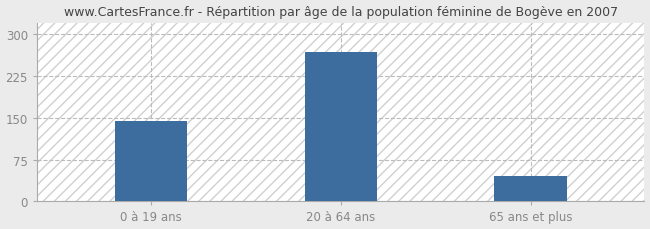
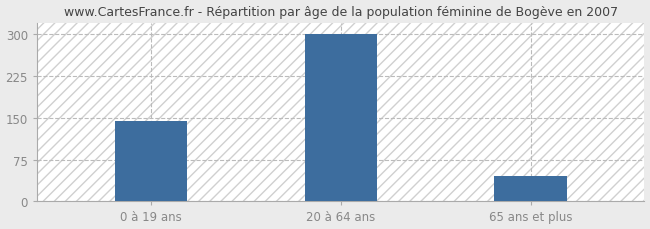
20 à 64 ans: 268 -> 300
